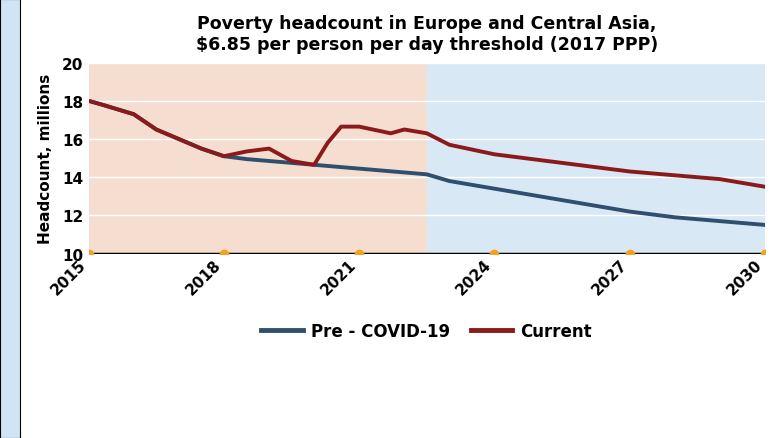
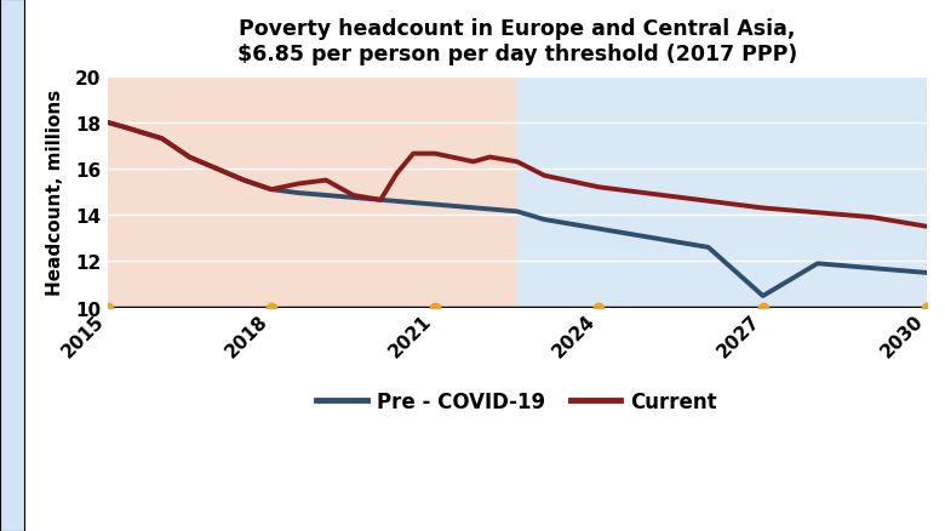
Pre - COVID-19/2027: 12.2 -> 10.5
